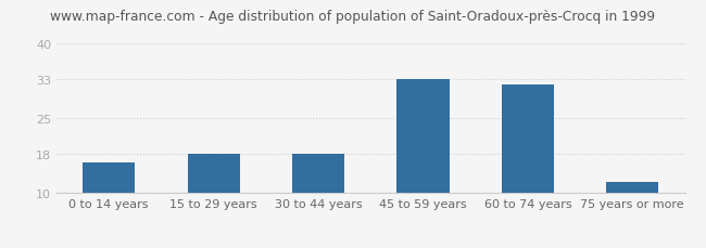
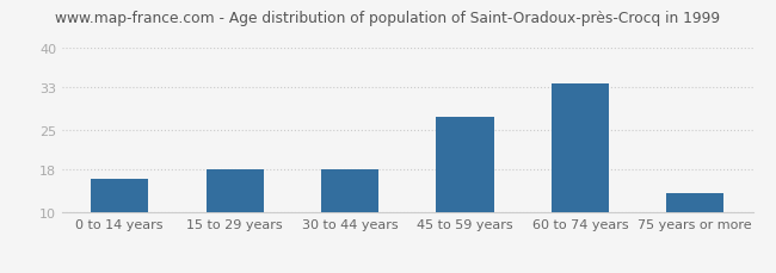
45 to 59 years: 32.9 -> 27.5
60 to 74 years: 31.8 -> 33.5
75 years or more: 12.3 -> 13.5
